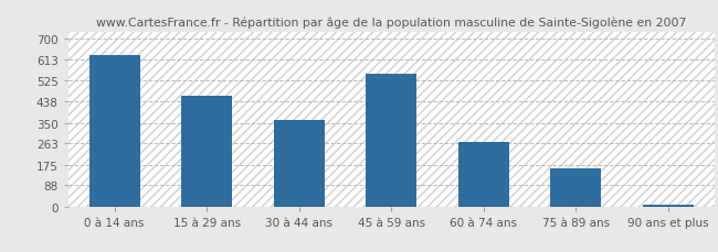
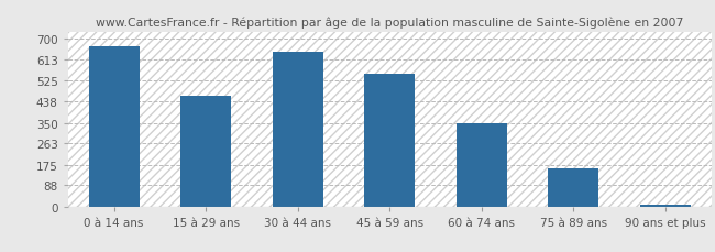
0 à 14 ans: 635 -> 672
30 à 44 ans: 360 -> 646
60 à 74 ans: 270 -> 350
